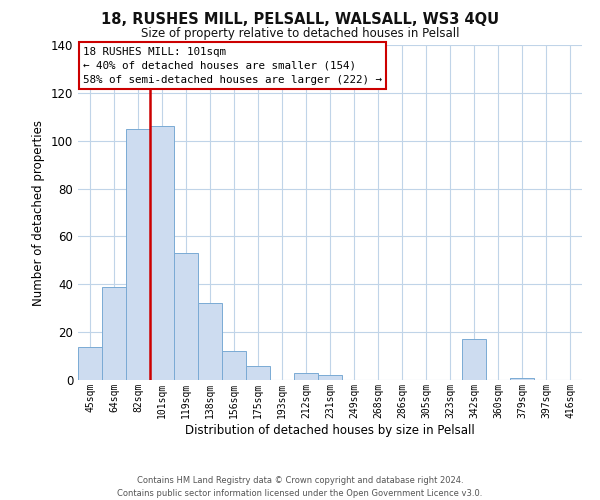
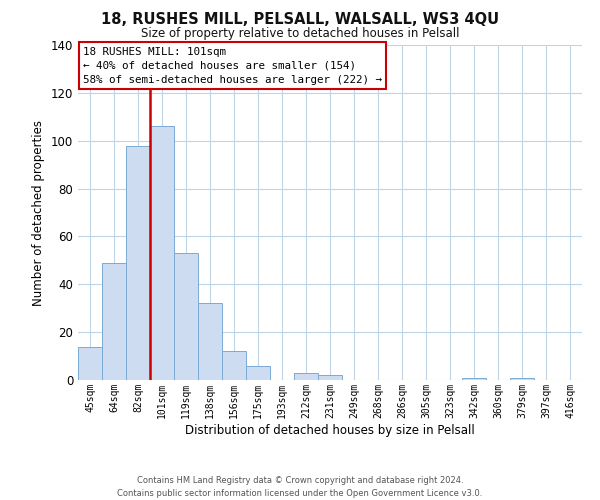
64sqm: 39 -> 49
82sqm: 105 -> 98
342sqm: 17 -> 1
